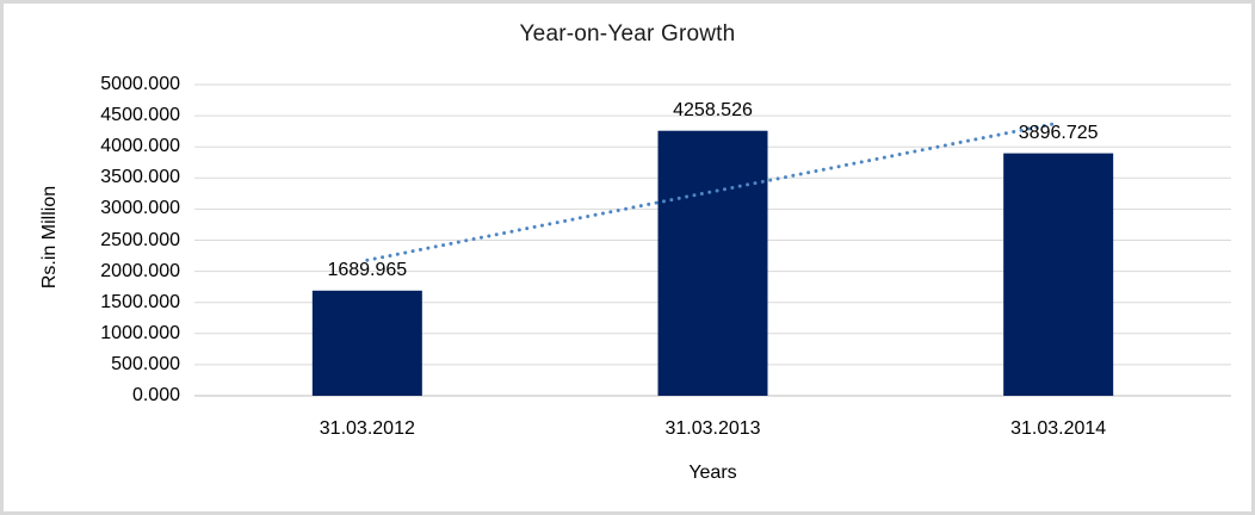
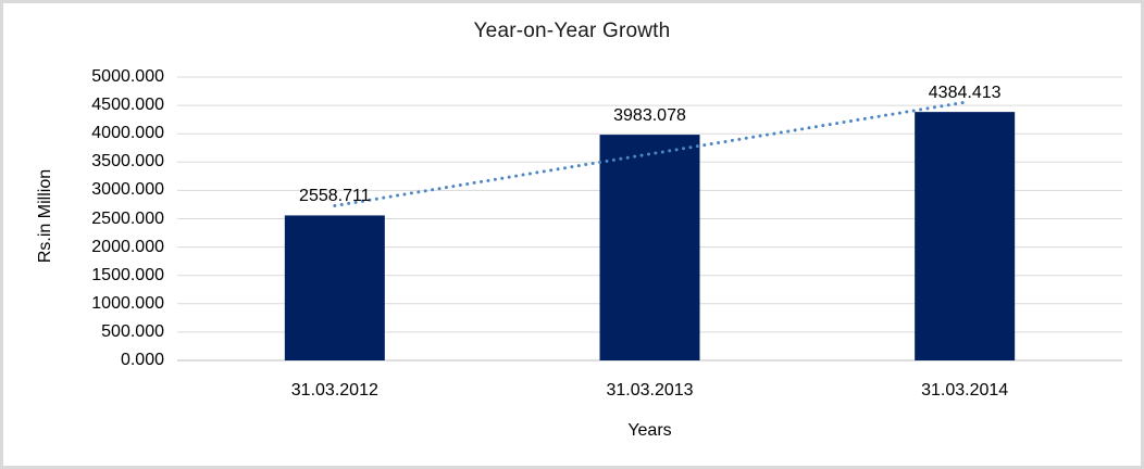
31.03.2012: 1689.965 -> 2558.711
31.03.2013: 4258.526 -> 3983.078
31.03.2014: 3896.725 -> 4384.413
